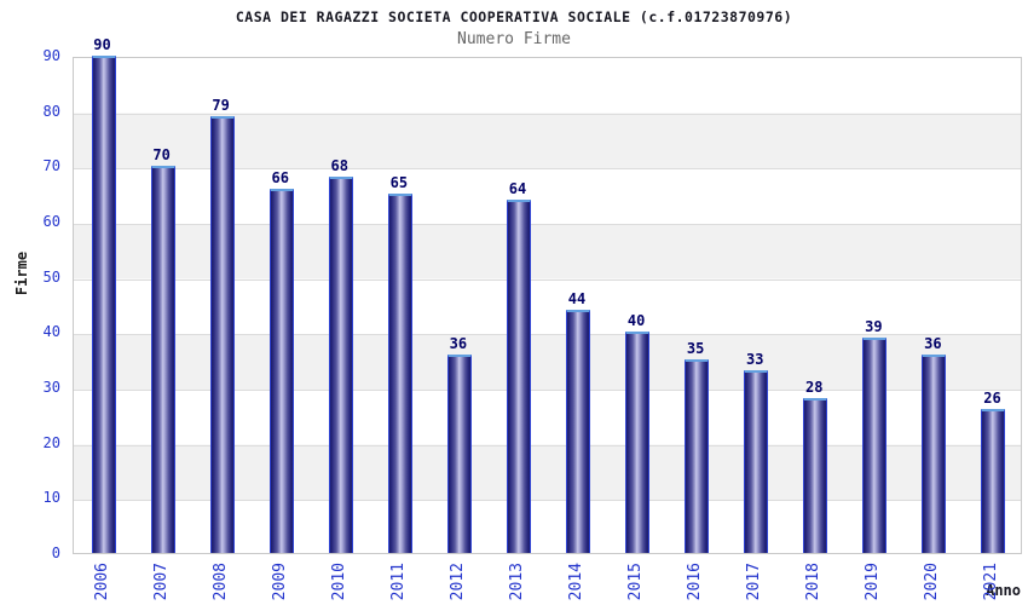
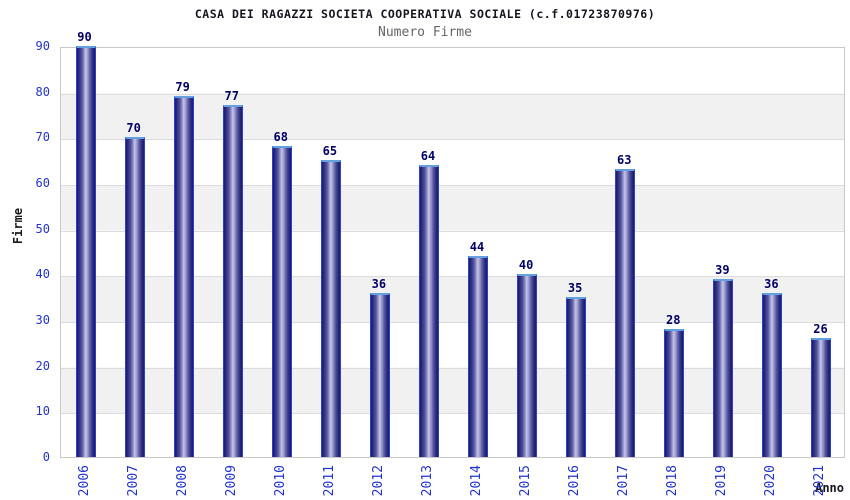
2009: 66 -> 77
2017: 33 -> 63
